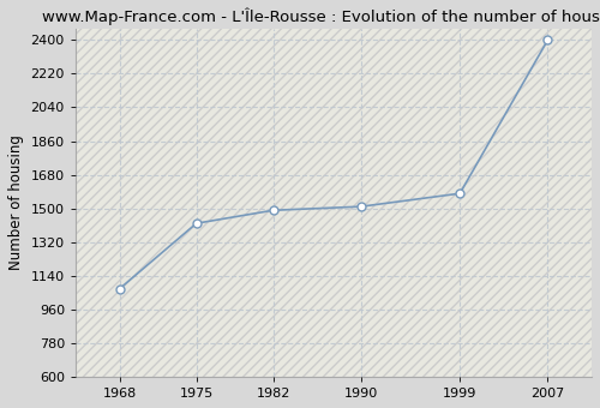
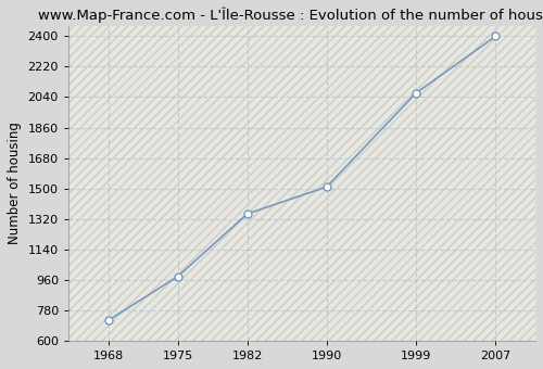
1968: 1070 -> 720
1975: 1420 -> 980
1982: 1490 -> 1350
1999: 1580 -> 2060
